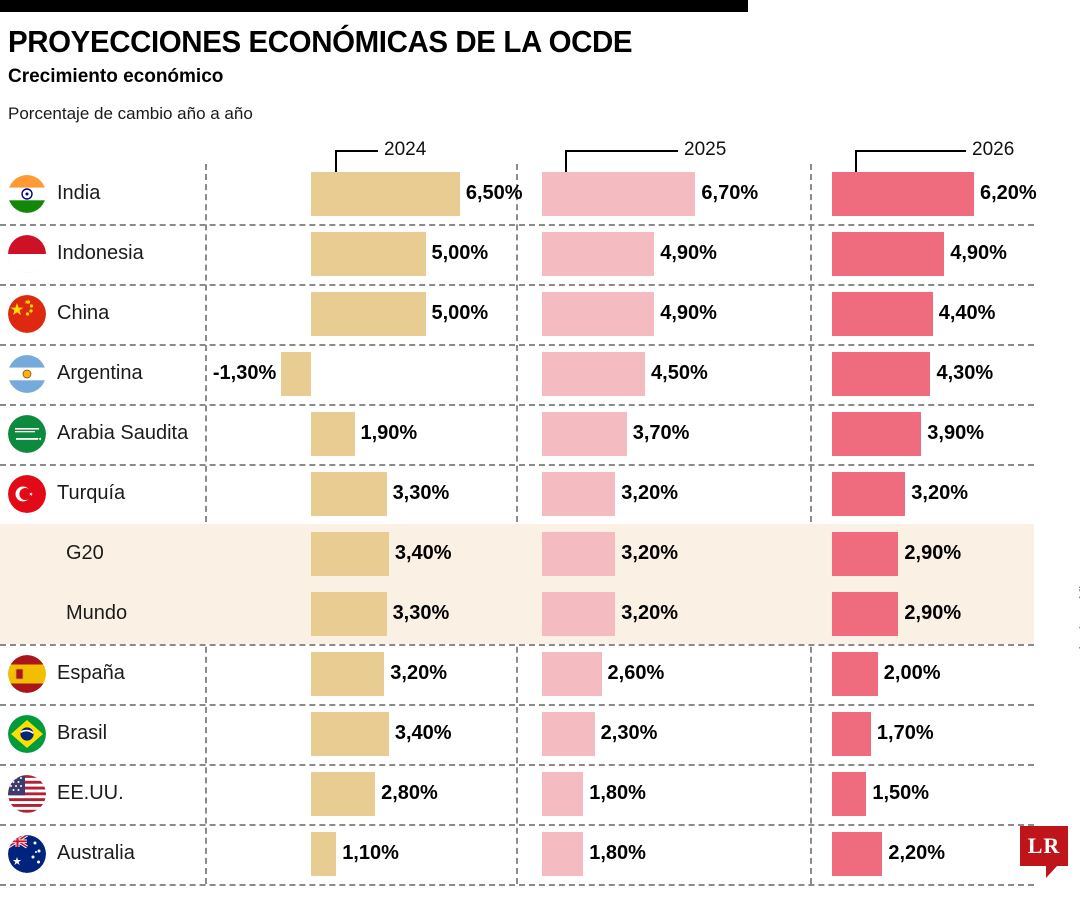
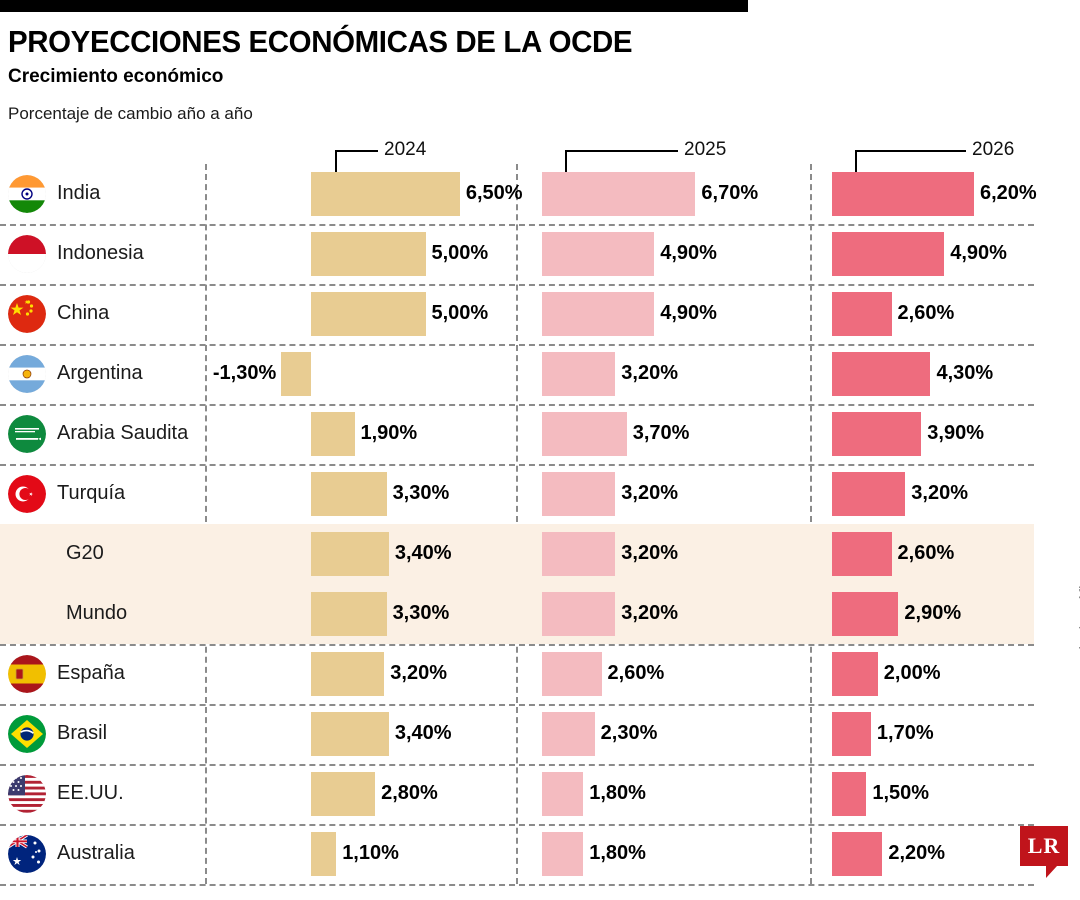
2026/China: 4,40% -> 2,60%
2025/Argentina: 4,50% -> 3,20%
2026/G20: 2,90% -> 2,60%
